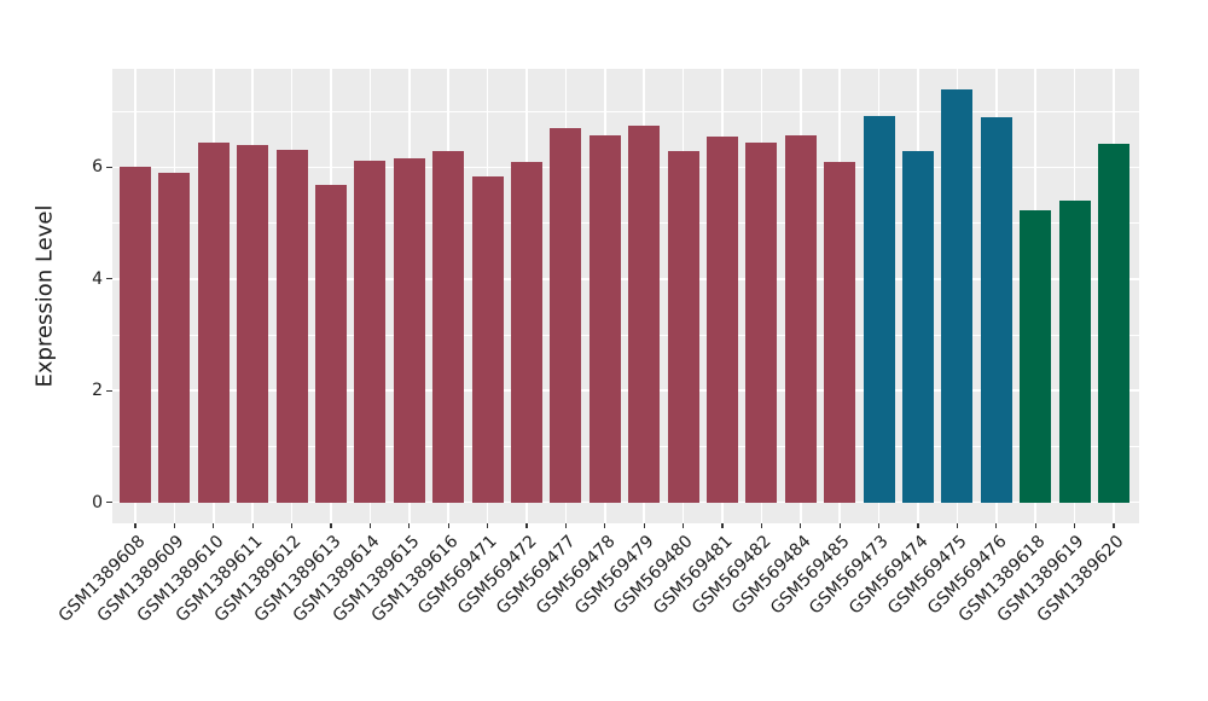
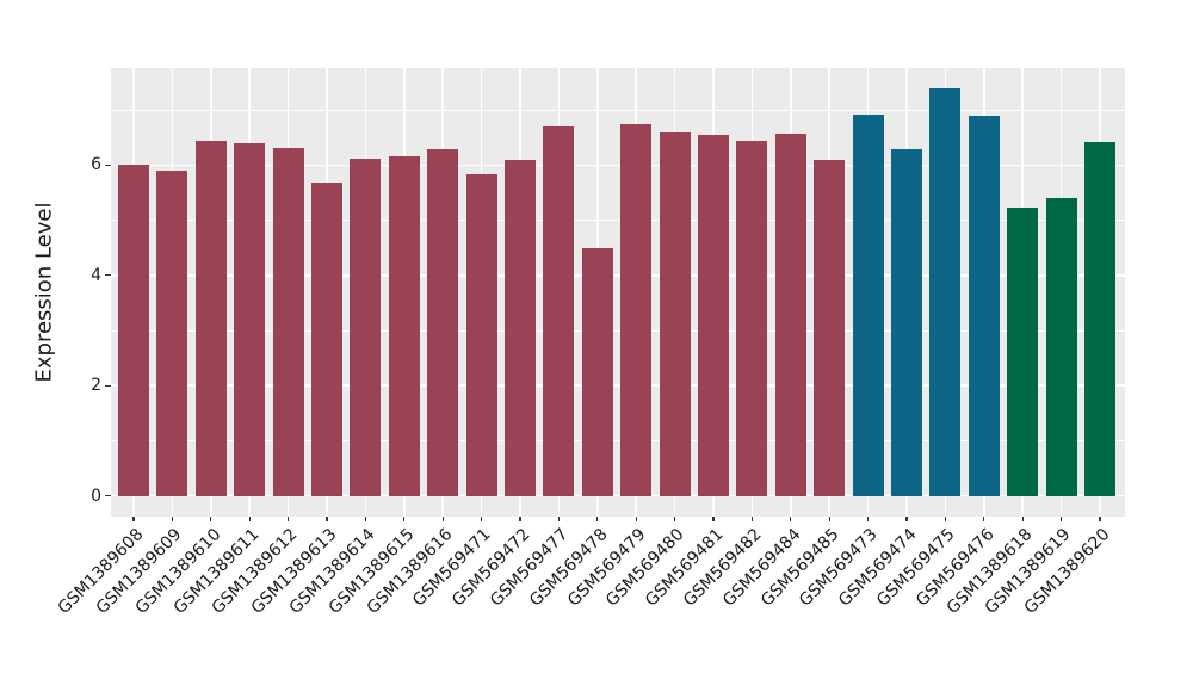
GSM569478: 6.6 -> 4.5
GSM569480: 6.3 -> 6.6
